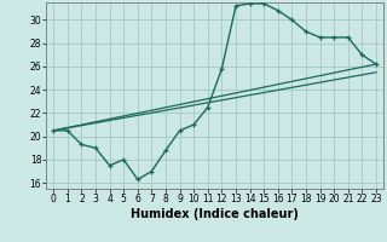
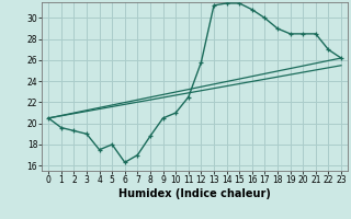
1: 20.5 -> 19.6
